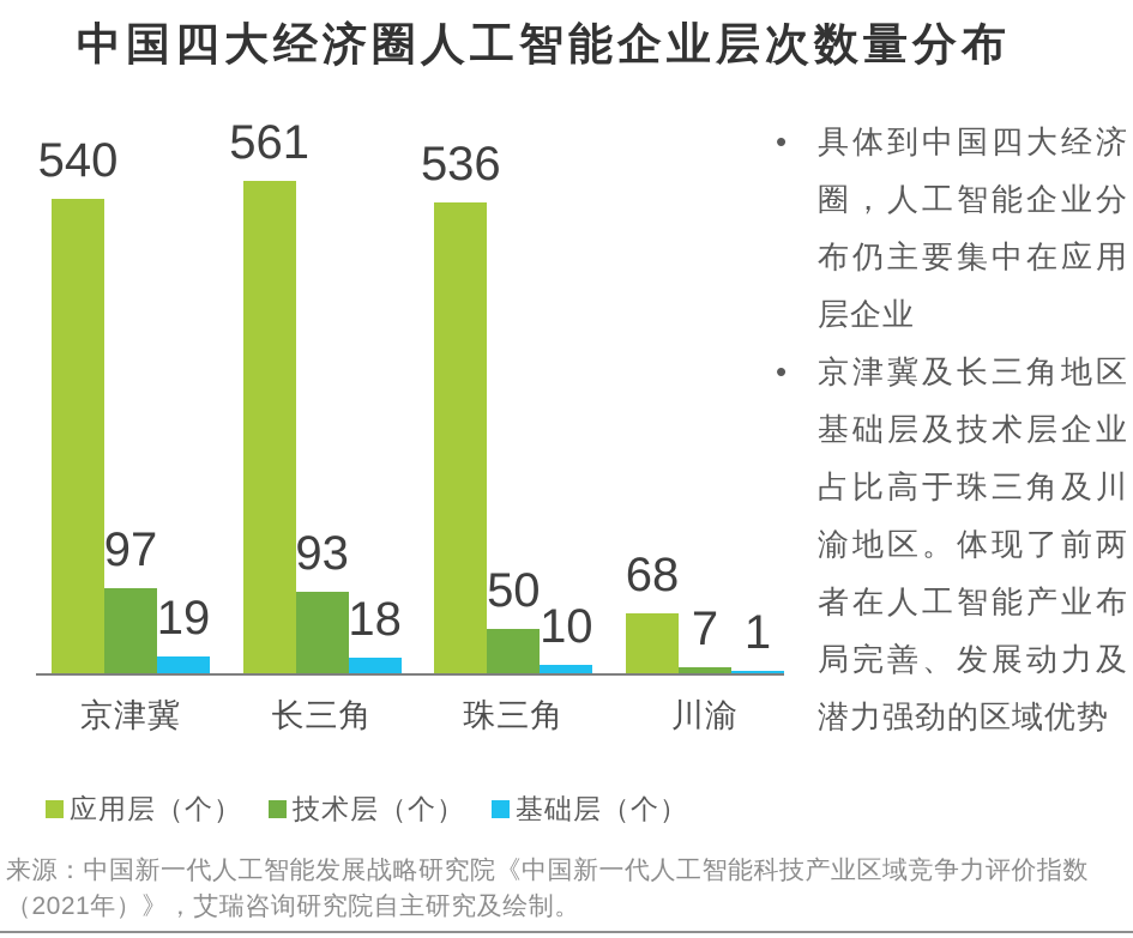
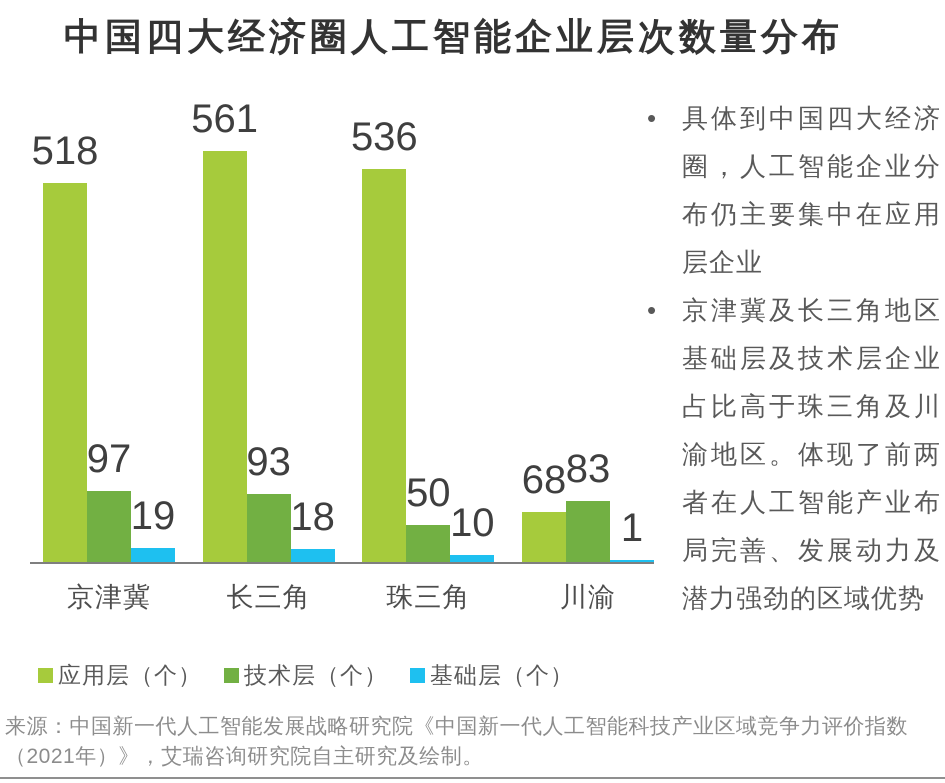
应用层（个）/京津冀: 540 -> 518
技术层（个）/川渝: 7 -> 83
